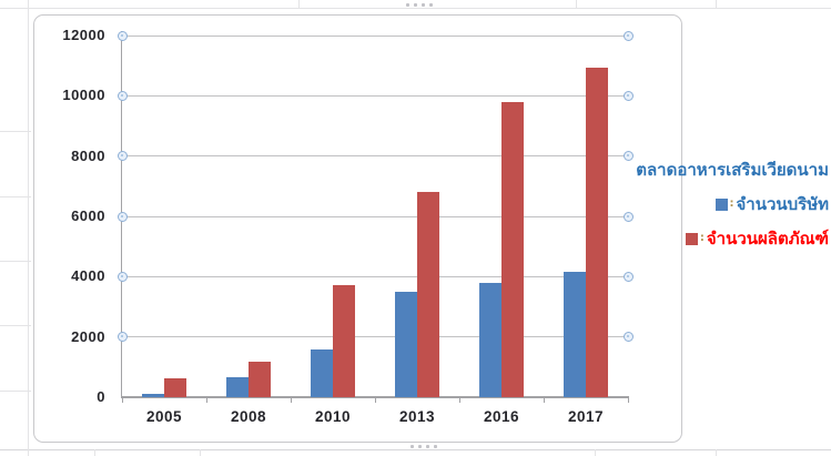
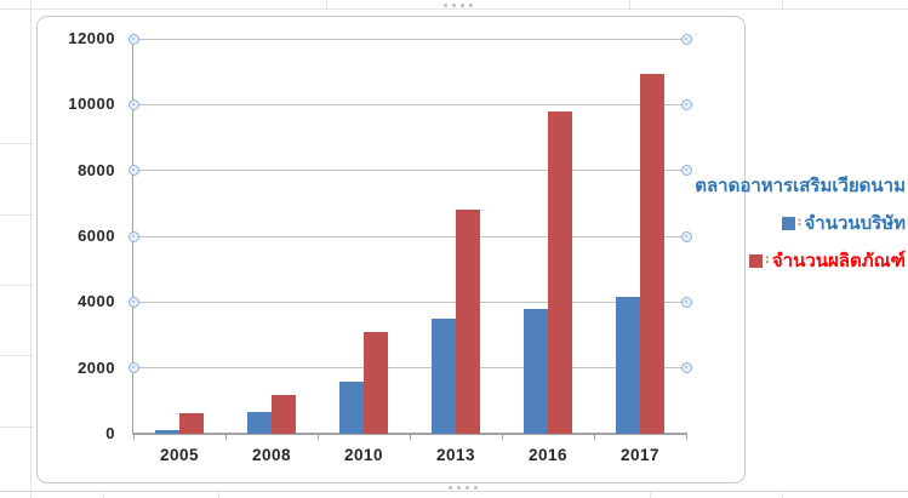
จำนวนผลิตภัณฑ์/2010: 3700 -> 3100
